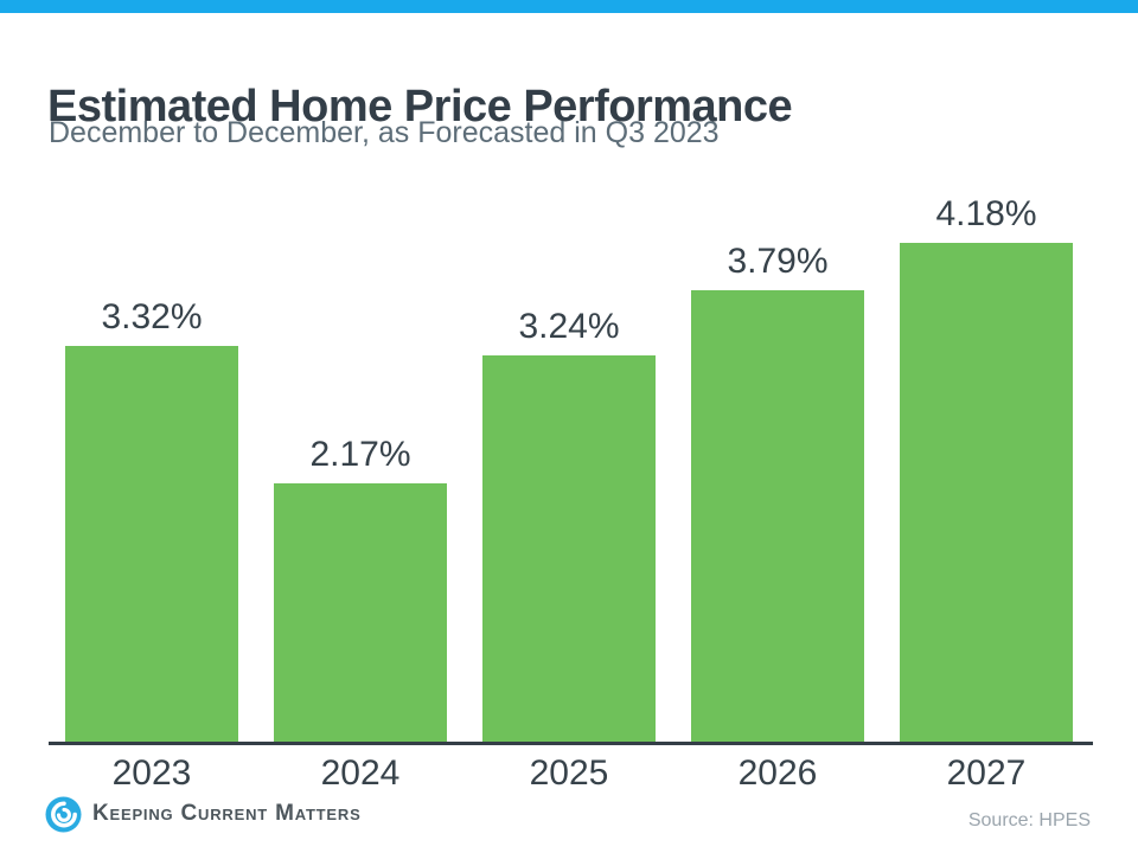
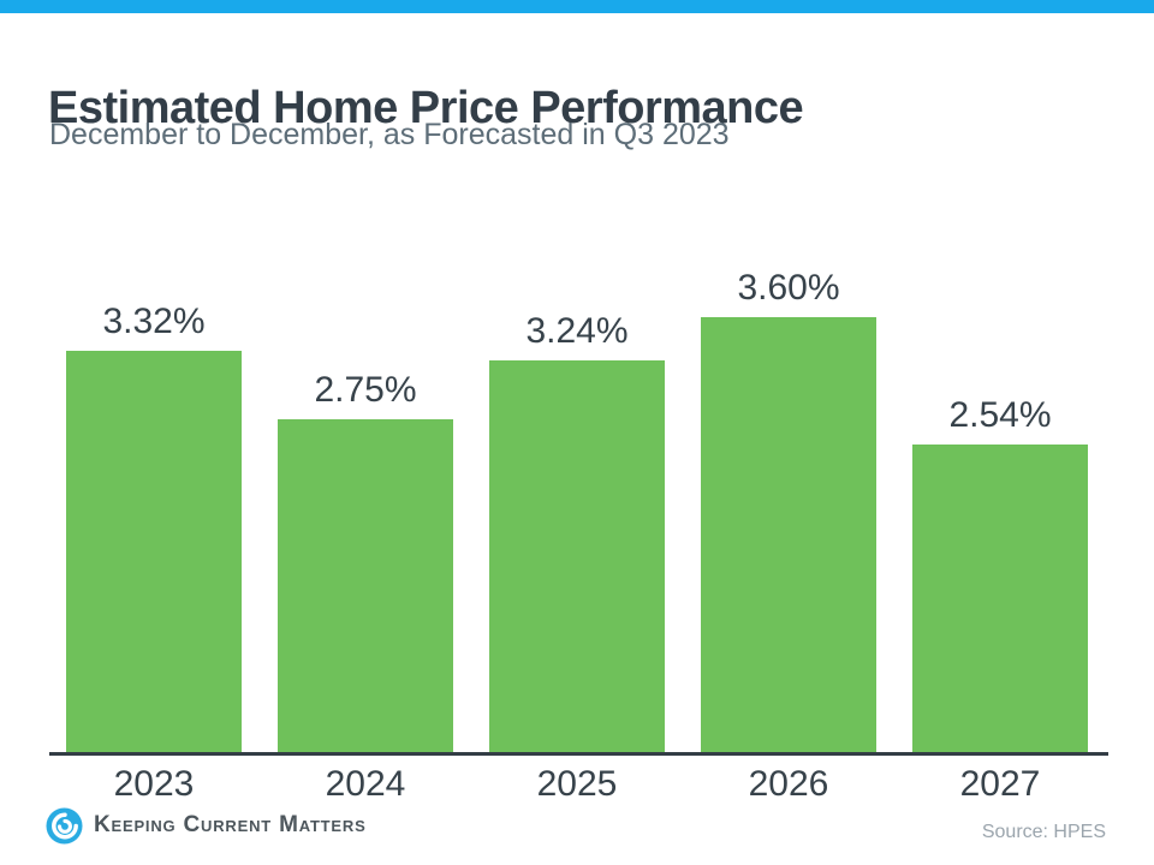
2024: 2.17% -> 2.75%
2026: 3.79% -> 3.60%
2027: 4.18% -> 2.54%
